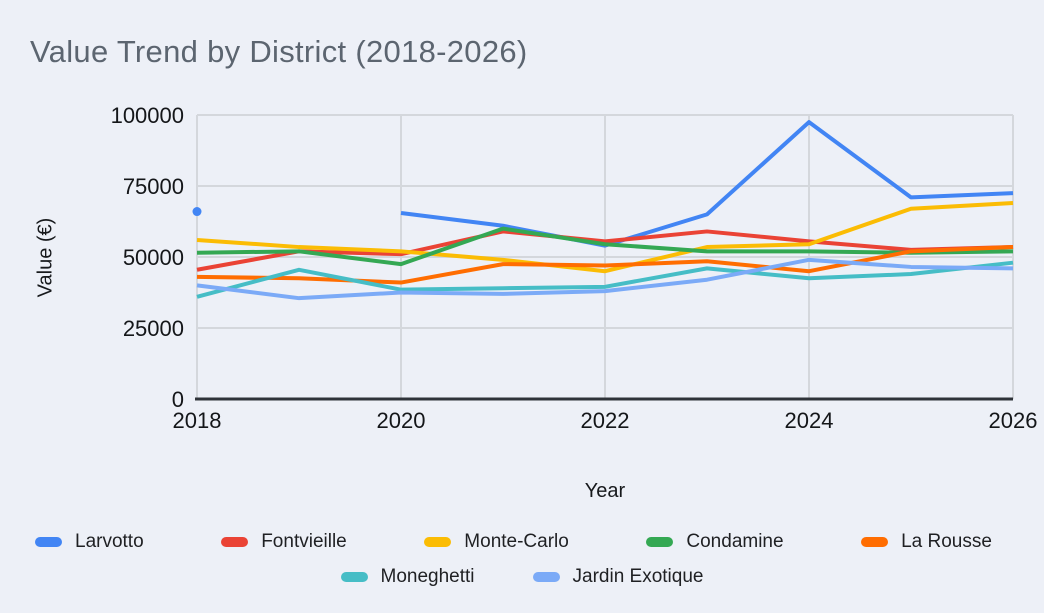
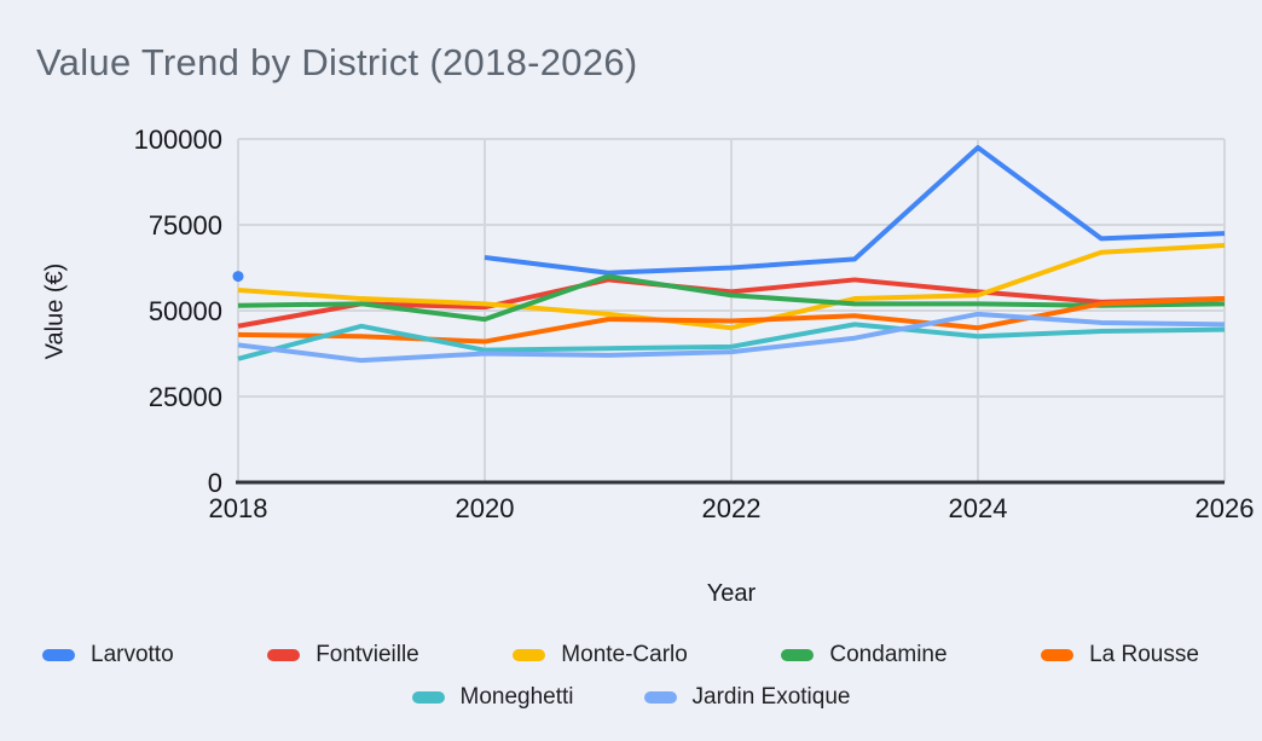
Larvotto/2018: 66000 -> 60000
Larvotto/2022: 54000 -> 62000
Moneghetti/2026: 48000 -> 44000
